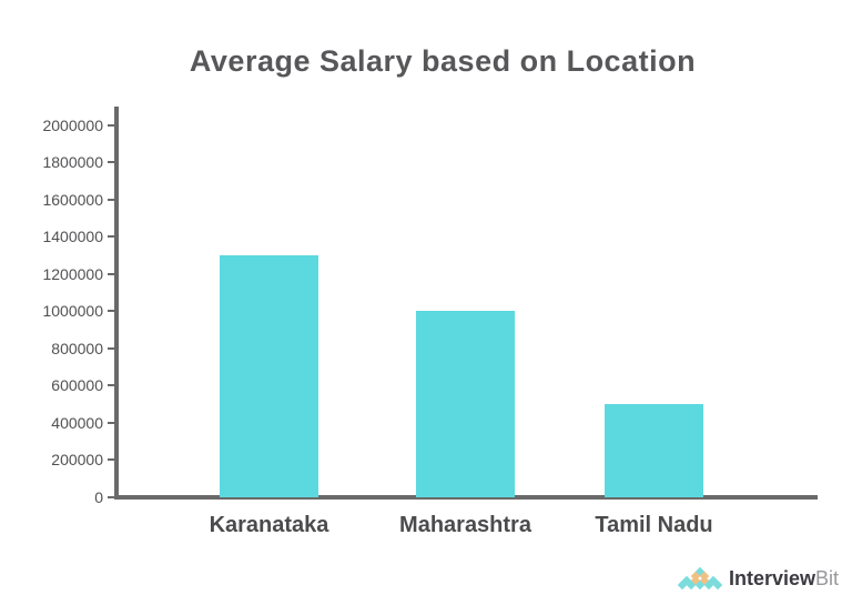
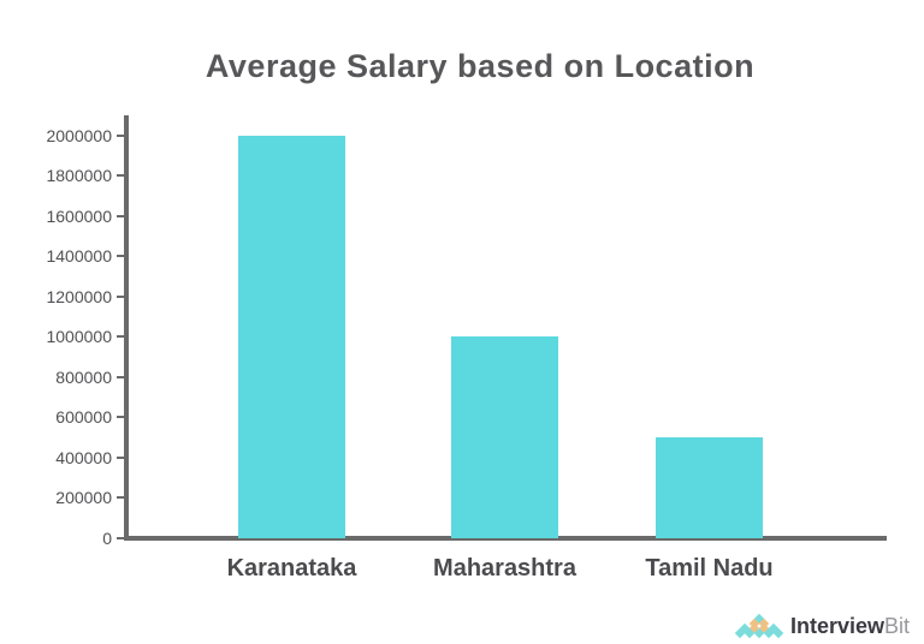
Karanataka: 1300000 -> 2000000
